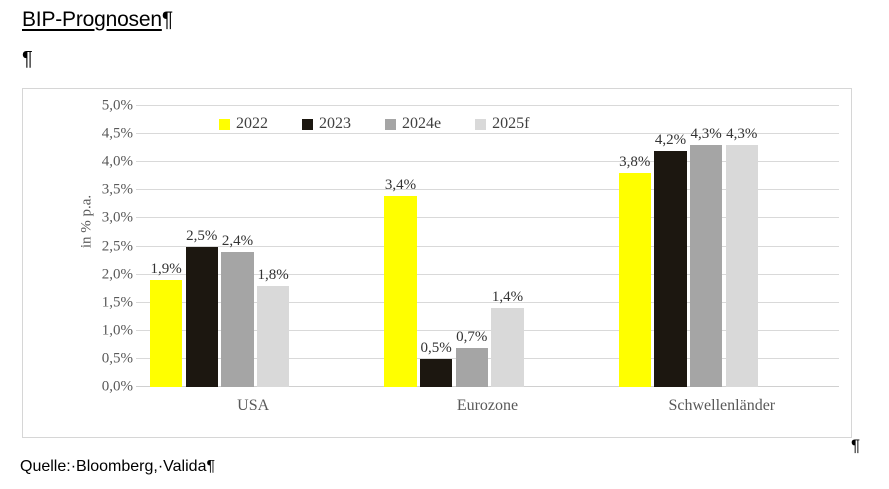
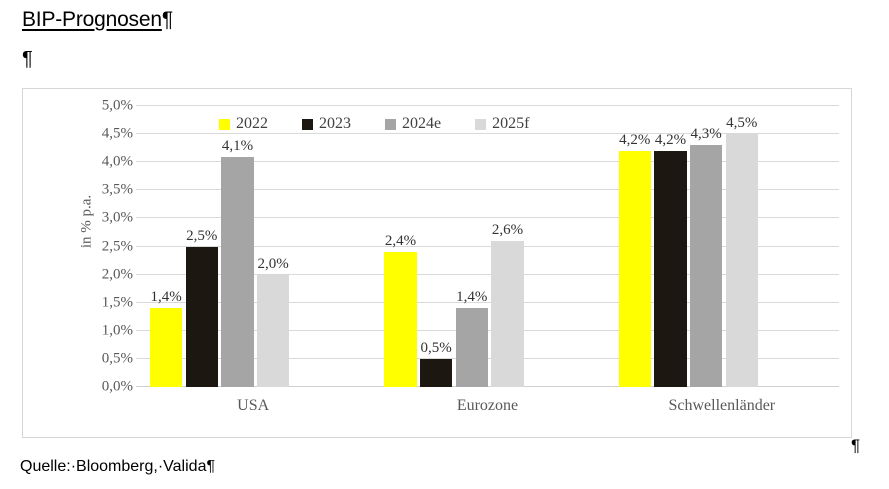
2022/USA: 1,9% -> 1,4%
2024e/USA: 2,4% -> 4,1%
2025f/USA: 1,8% -> 2,0%
2022/Eurozone: 3,4% -> 2,4%
2024e/Eurozone: 0,7% -> 1,4%
2025f/Eurozone: 1,4% -> 2,6%
2022/Schwellenländer: 3,8% -> 4,2%
2025f/Schwellenländer: 4,3% -> 4,5%
